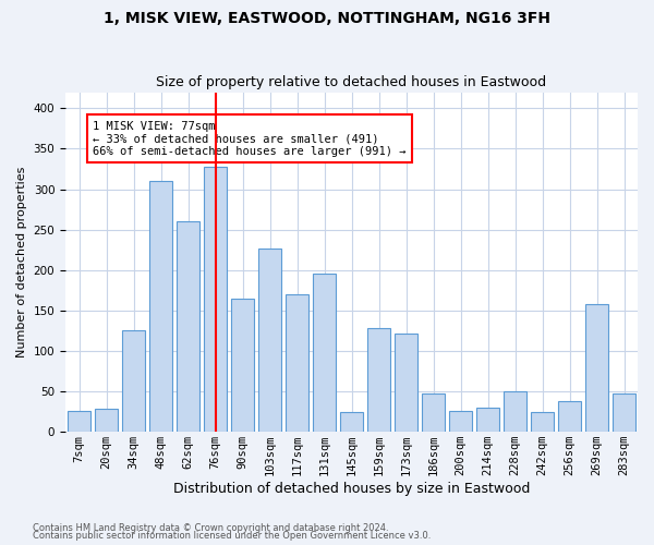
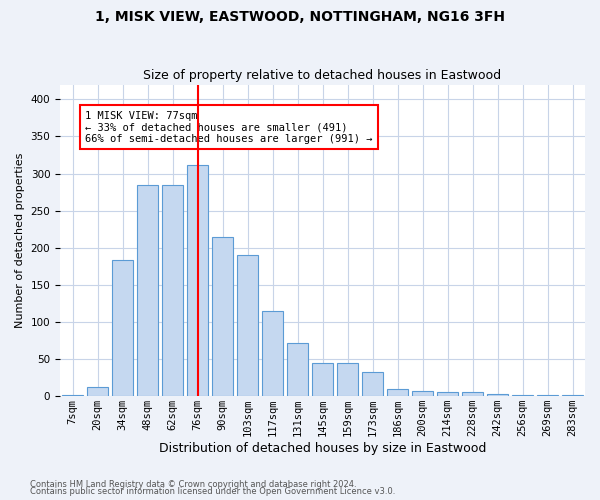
7sqm: 26 -> 2
20sqm: 28 -> 13
34sqm: 126 -> 183
48sqm: 310 -> 285
62sqm: 260 -> 285
76sqm: 328 -> 312
90sqm: 164 -> 215
103sqm: 226 -> 190
117sqm: 170 -> 115
131sqm: 196 -> 71
145sqm: 24 -> 45
159sqm: 128 -> 45
173sqm: 122 -> 32
186sqm: 48 -> 9
200sqm: 26 -> 7
214sqm: 30 -> 5
228sqm: 50 -> 5
242sqm: 24 -> 3
256sqm: 38 -> 2
269sqm: 158 -> 2
283sqm: 48 -> 2
